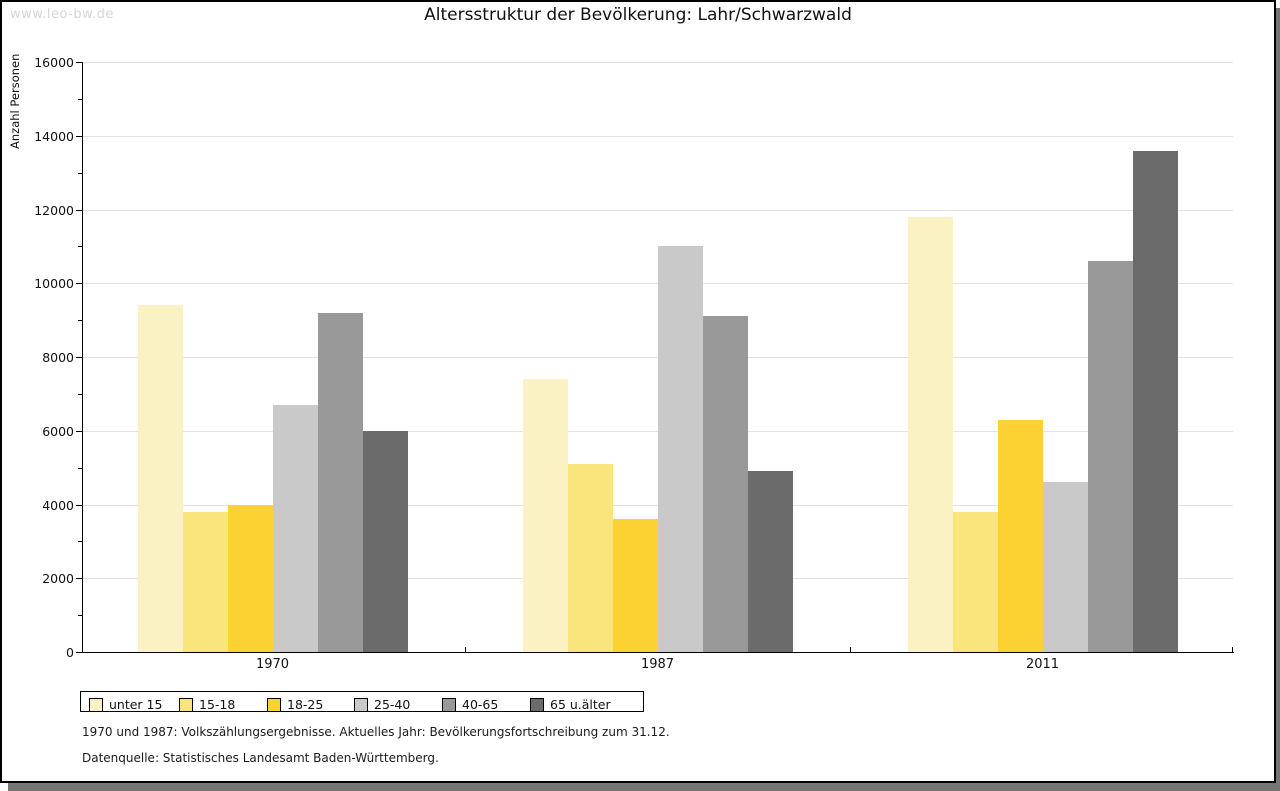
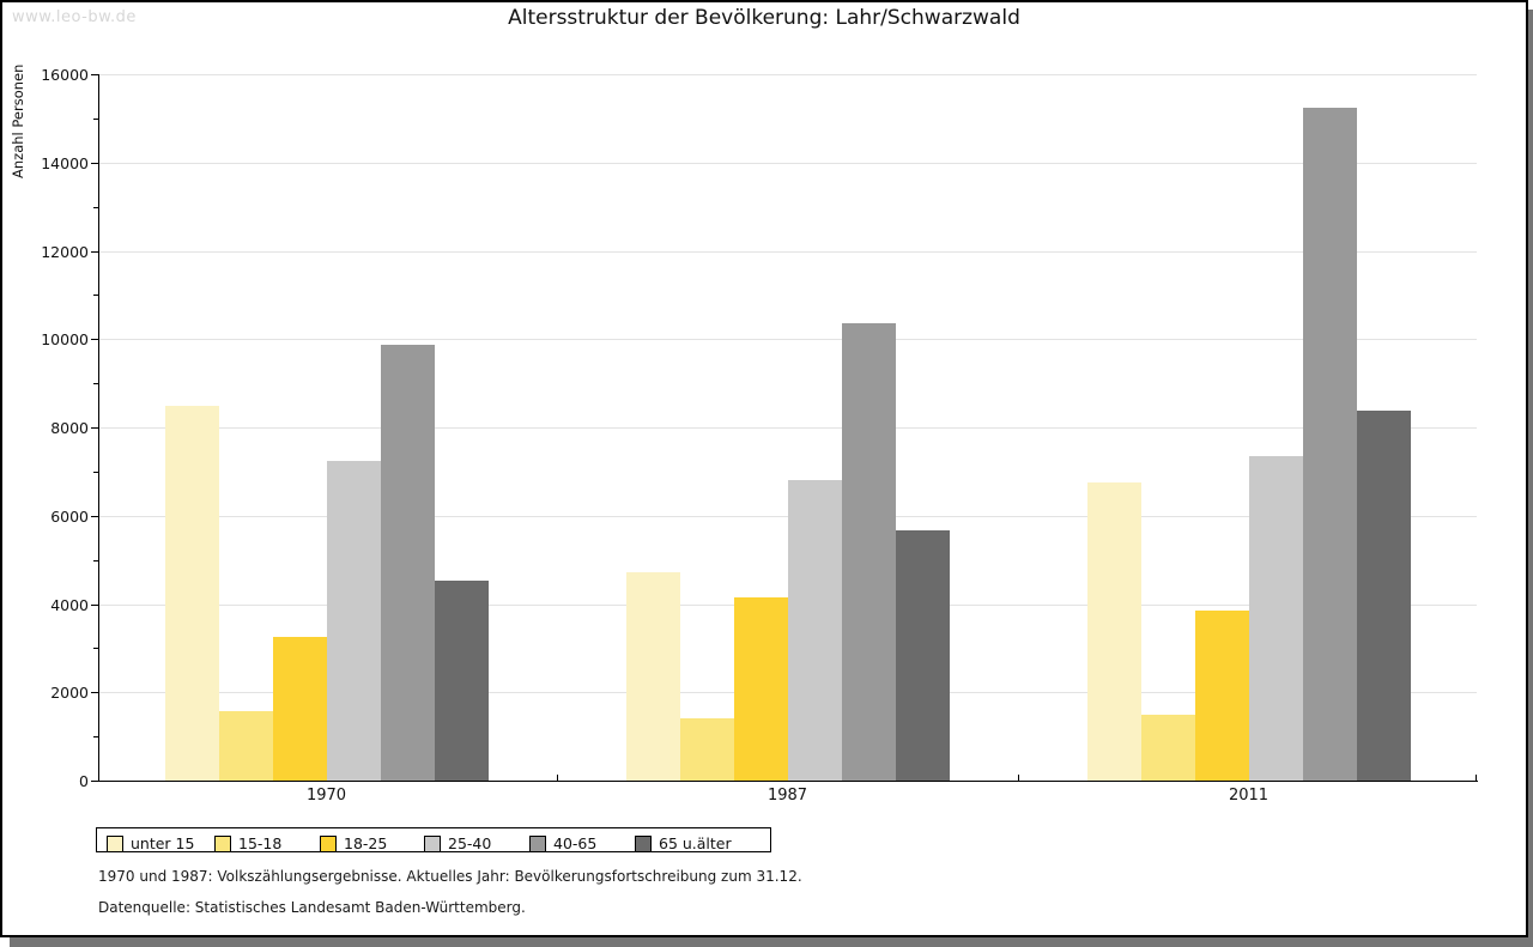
unter 15/1970: 9400 -> 8500
15-18/1970: 3800 -> 1600
18-25/1970: 4000 -> 3300
25-40/1970: 6700 -> 7200
40-65/1970: 9200 -> 9900
65 u.älter/1970: 6000 -> 4500
unter 15/1987: 7400 -> 4700
15-18/1987: 5100 -> 1400
18-25/1987: 3600 -> 4200
25-40/1987: 11000 -> 6800
40-65/1987: 9100 -> 10400
65 u.älter/1987: 4900 -> 5700
unter 15/2011: 11800 -> 6700
15-18/2011: 3800 -> 1500
18-25/2011: 6300 -> 3800
25-40/2011: 4600 -> 7300
40-65/2011: 10600 -> 15200
65 u.älter/2011: 13600 -> 8400
